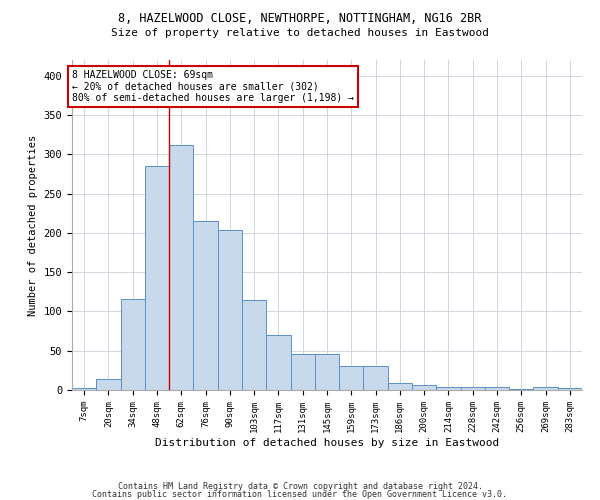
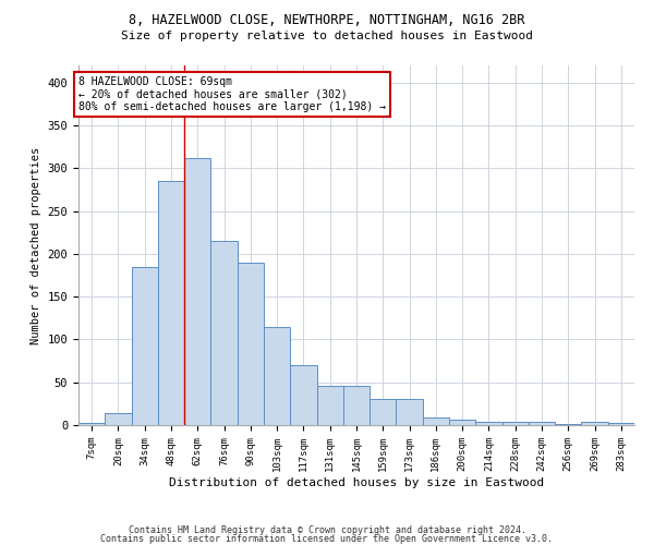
34sqm: 116 -> 185
90sqm: 204 -> 190
